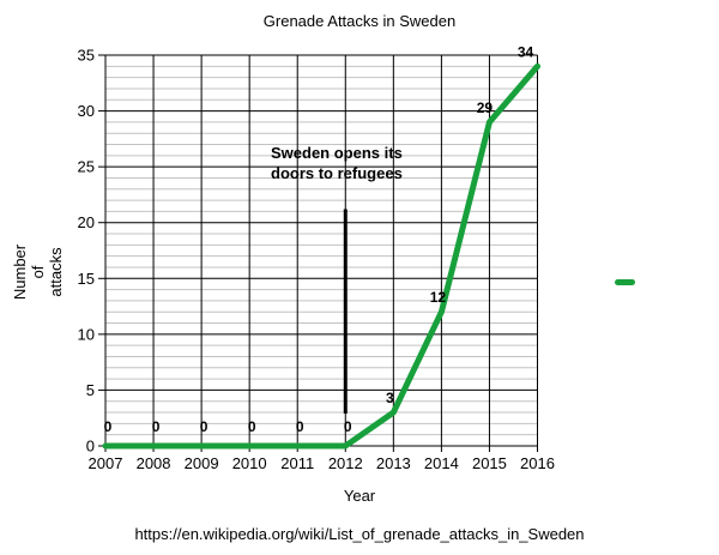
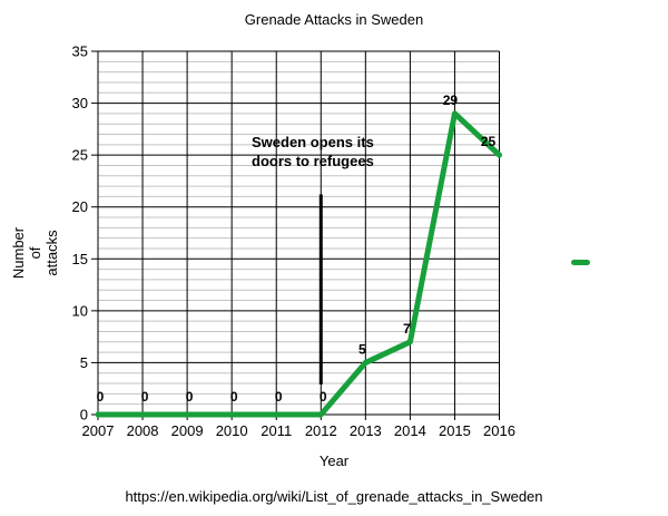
2013: 3 -> 5
2014: 12 -> 7
2016: 34 -> 25
